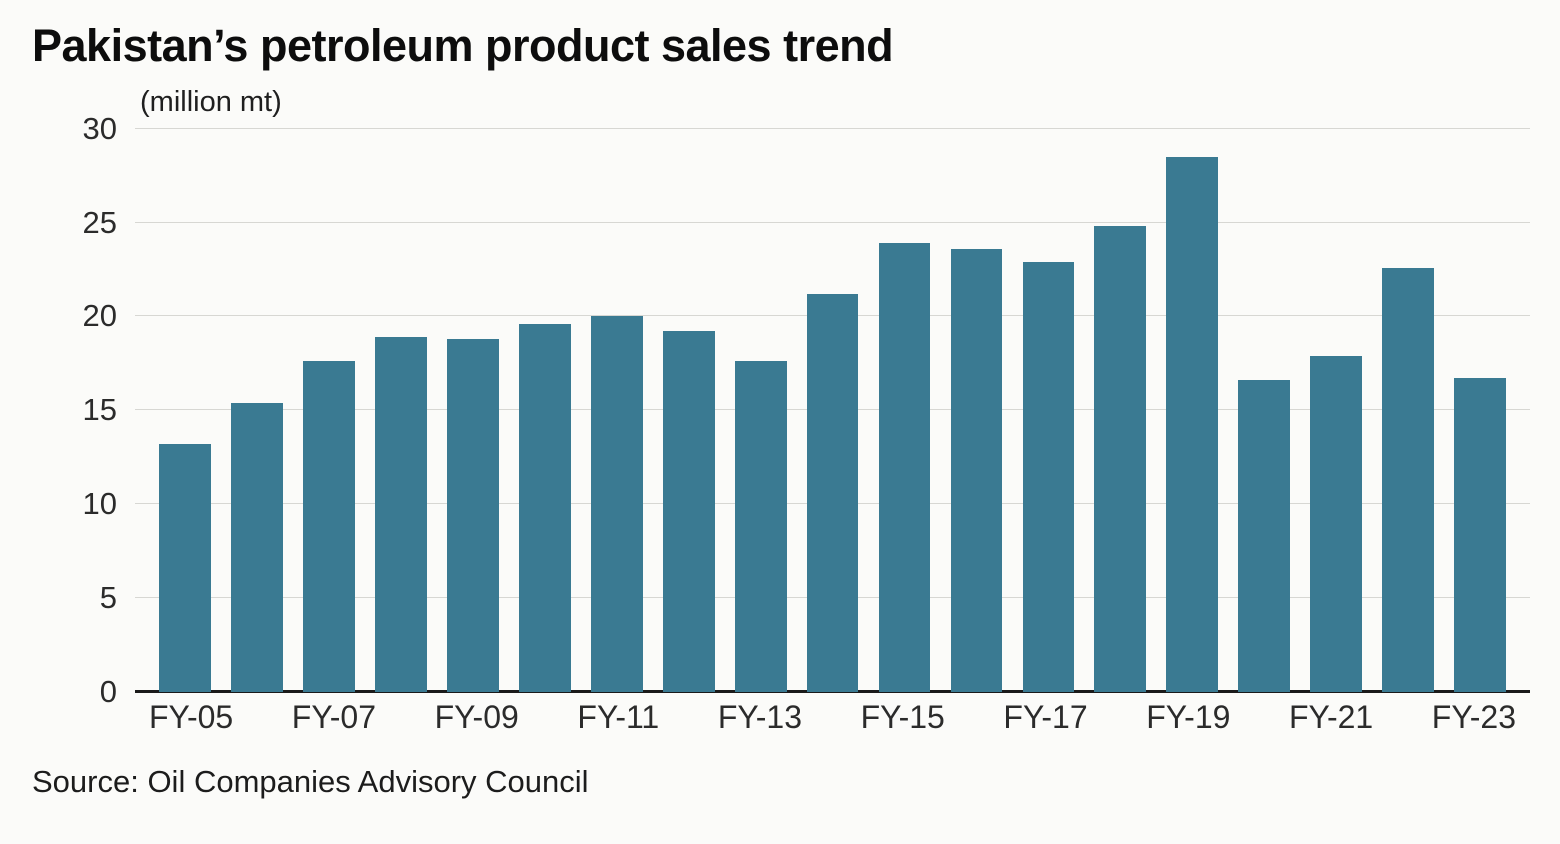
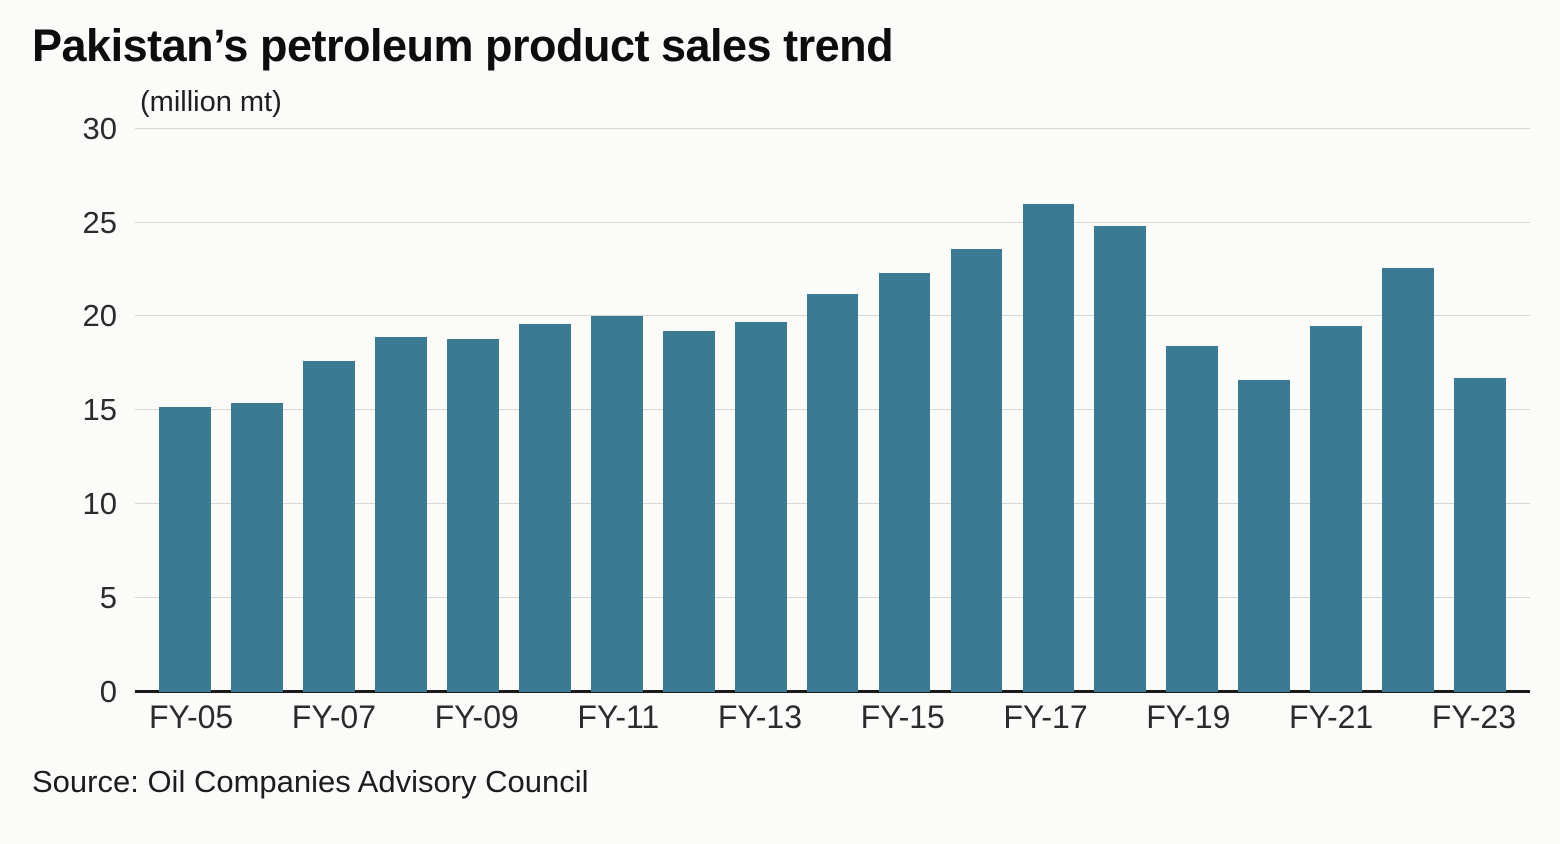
FY-05: 13.2 -> 15.2
FY-13: 17.6 -> 19.7
FY-15: 23.9 -> 22.3
FY-17: 22.9 -> 26.0
FY-19: 28.5 -> 18.4
FY-21: 17.9 -> 19.5
